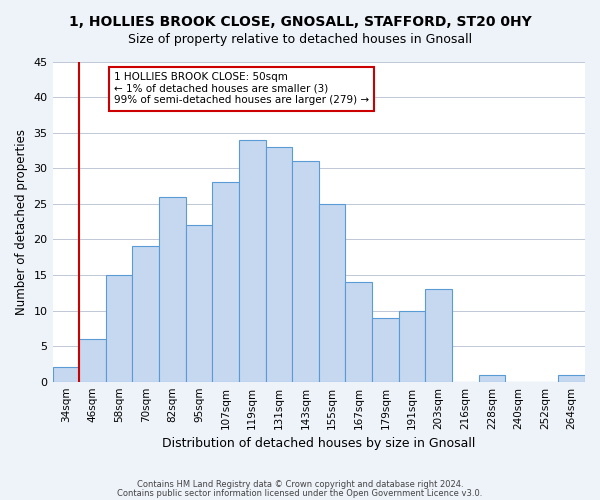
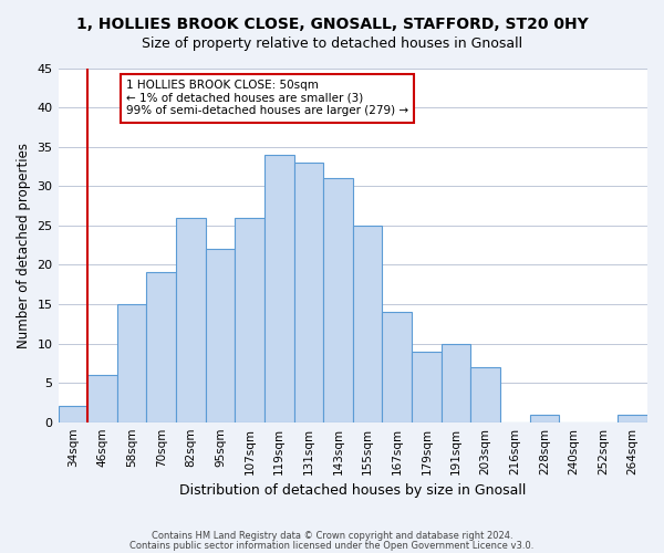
107sqm: 28 -> 26
203sqm: 13 -> 7
